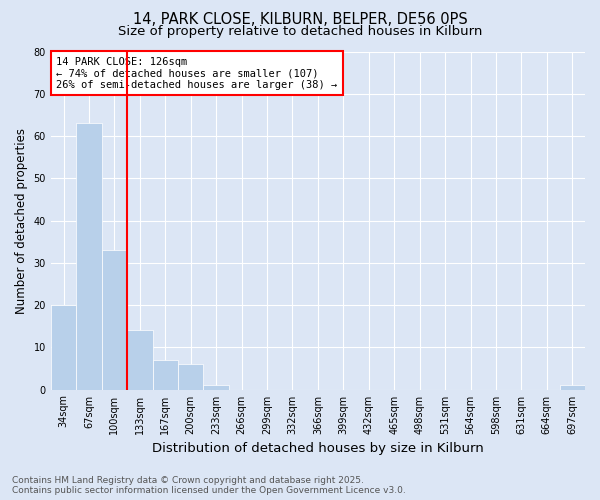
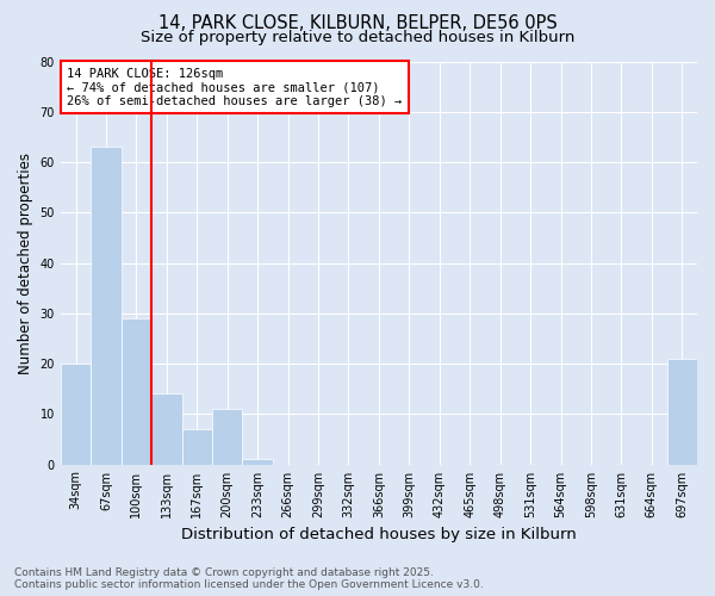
100sqm: 33 -> 29
200sqm: 6 -> 11
697sqm: 1 -> 21
